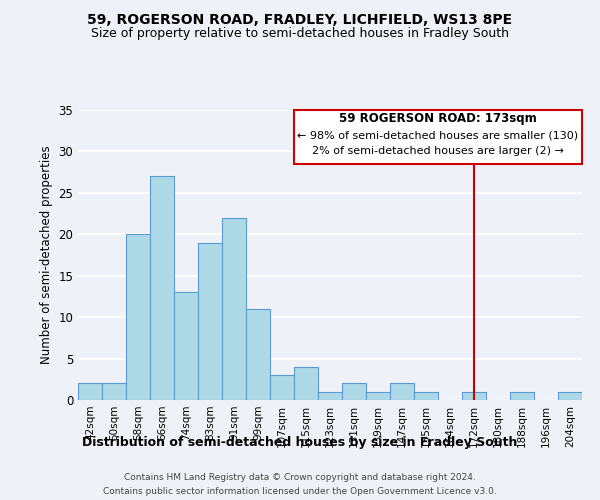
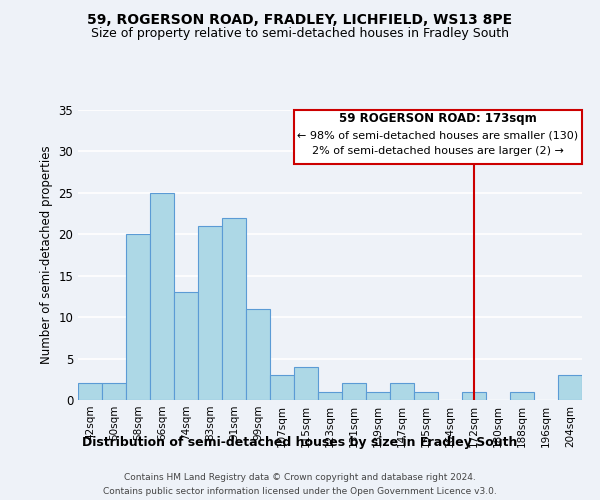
66sqm: 27 -> 25
83sqm: 19 -> 21
204sqm: 1 -> 3
